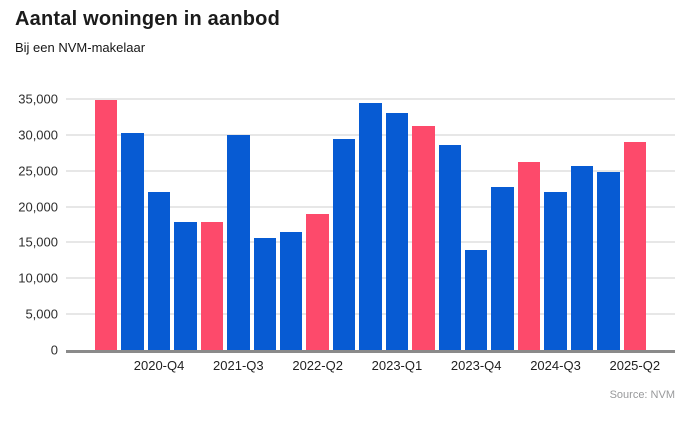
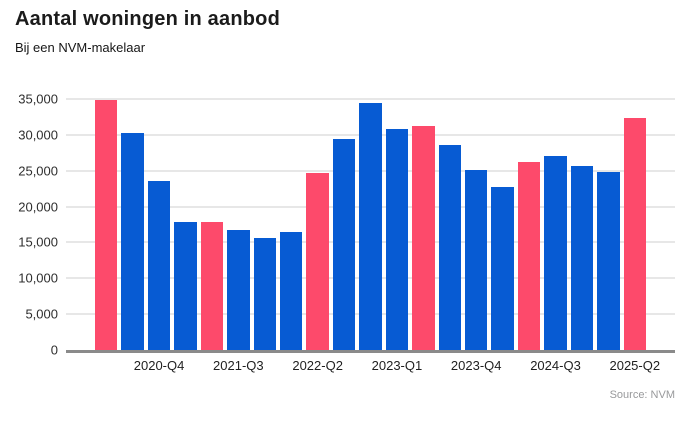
2020-Q4: 22000 -> 24000
2021-Q3: 30000 -> 17000
2022-Q2: 19000 -> 25000
2023-Q1: 33000 -> 31000
2023-Q4: 14000 -> 25000
2024-Q3: 22000 -> 27000
2025-Q2: 29000 -> 32000
